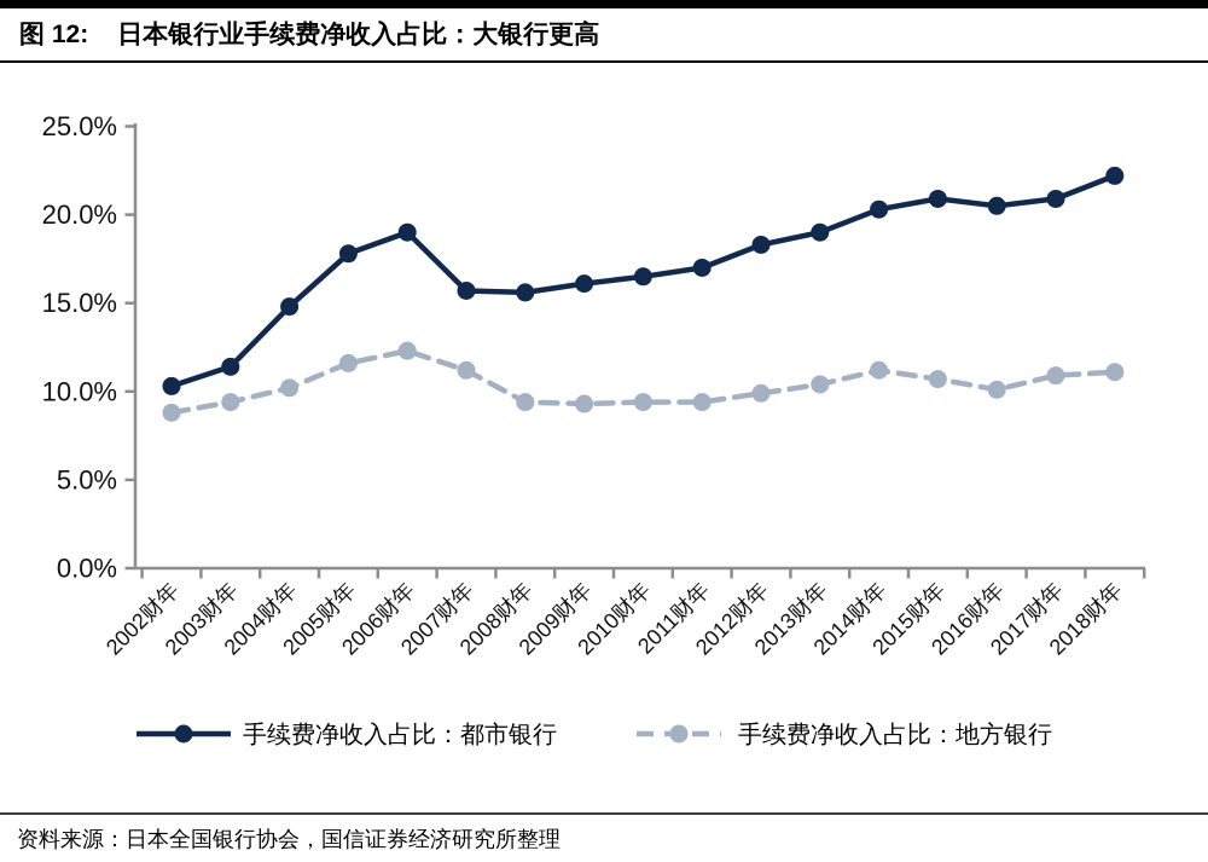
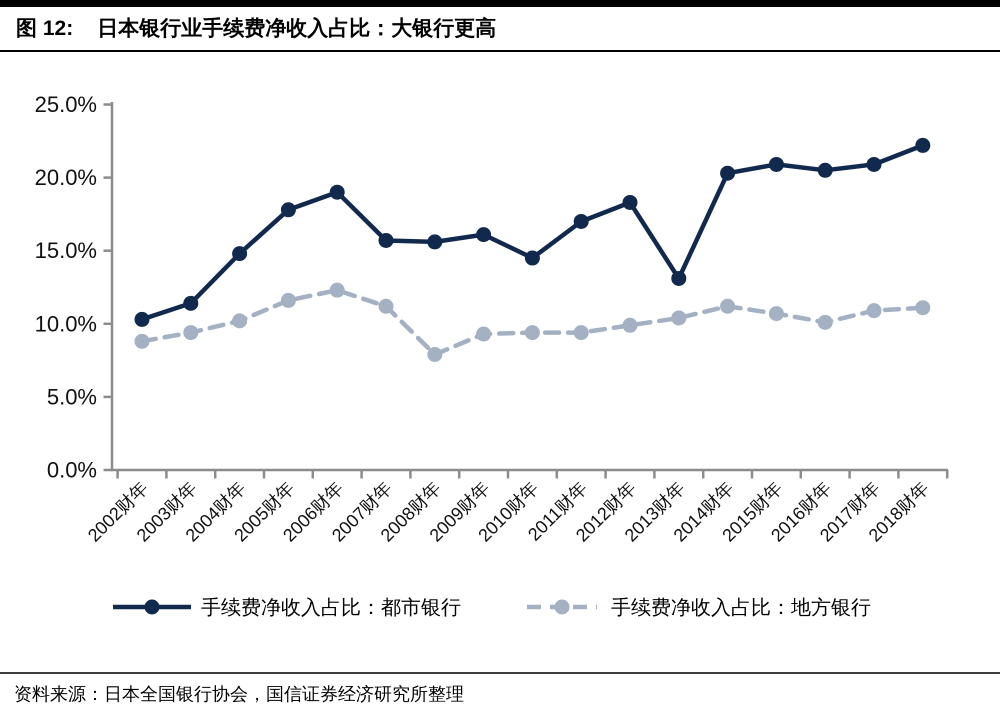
手续费净收入占比：地方银行/2008财年: 9.4% -> 7.9%
手续费净收入占比：都市银行/2010财年: 16.5% -> 14.5%
手续费净收入占比：都市银行/2013财年: 19.0% -> 13.1%
